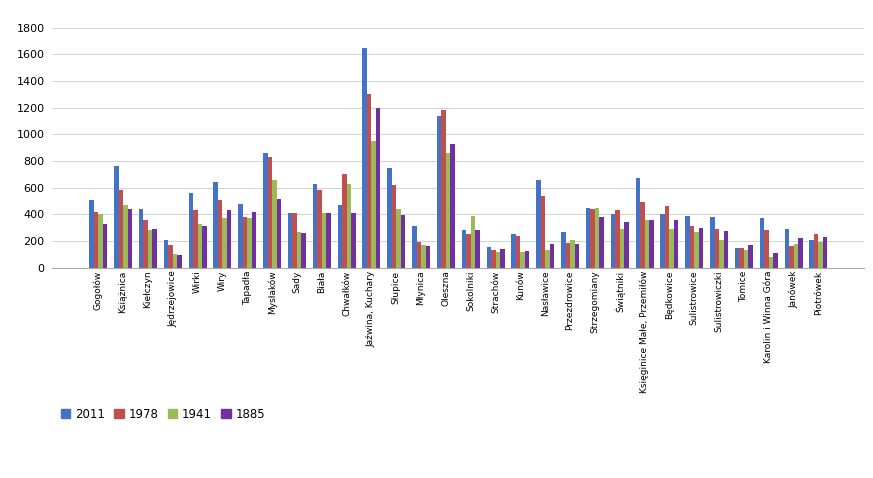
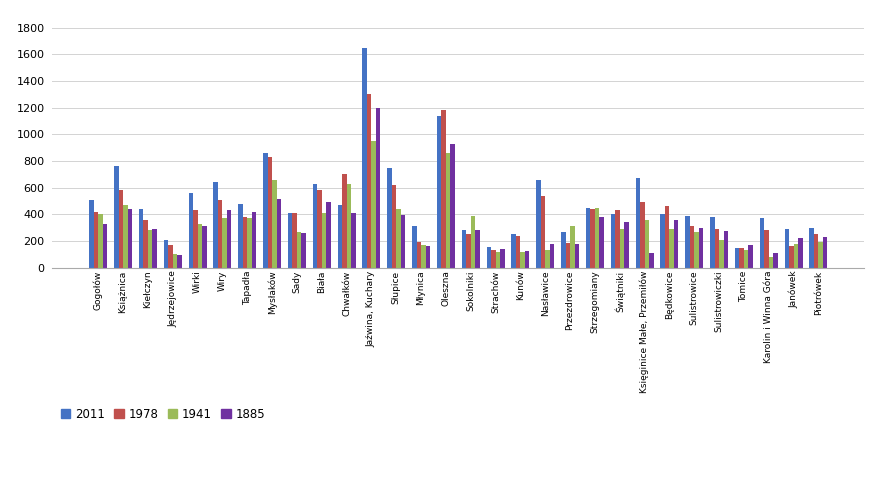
1885/Biała: 410 -> 490
1941/Przezdrowice: 210 -> 310
1885/Księginice Małe, Przemiłów: 360 -> 110
2011/Piotrówek: 210 -> 300
